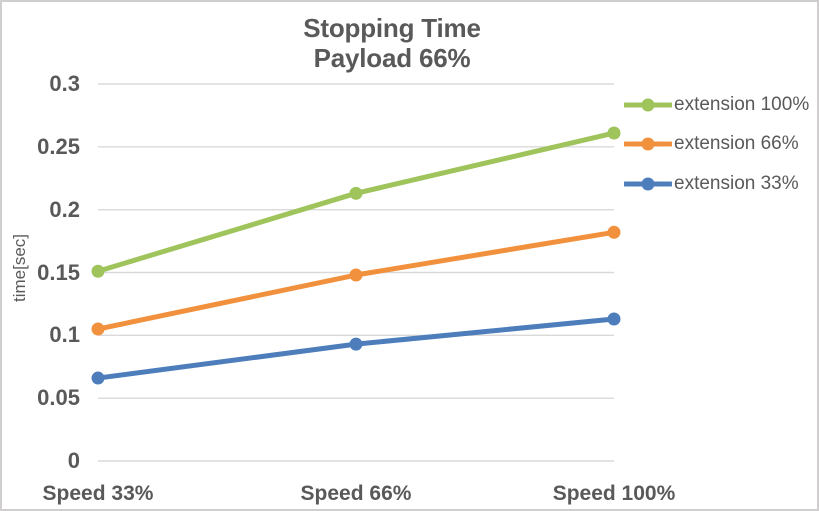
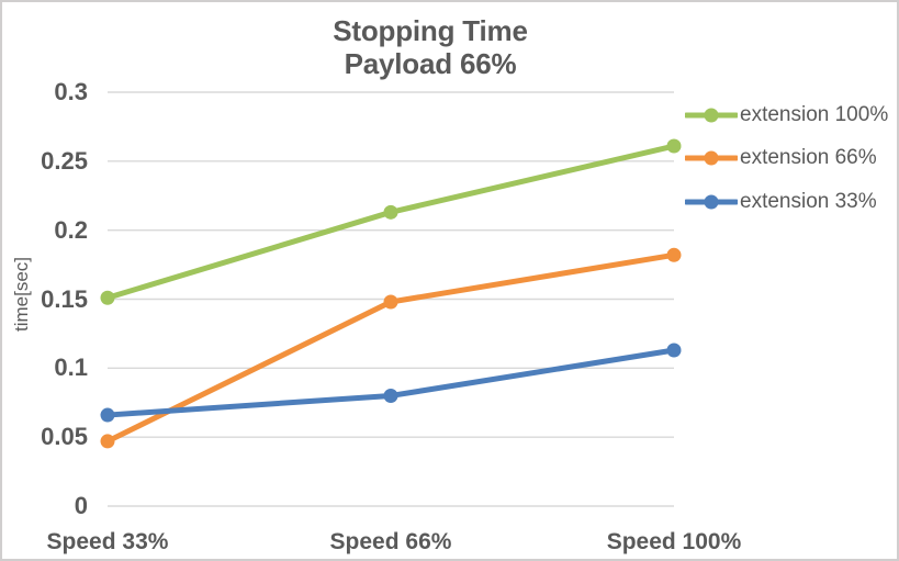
extension 66%/Speed 33%: 0.105 -> 0.047
extension 33%/Speed 66%: 0.093 -> 0.080
